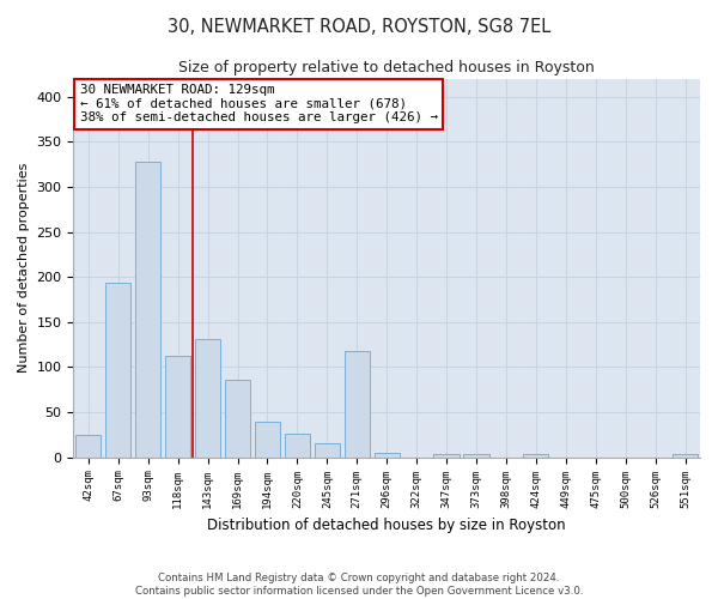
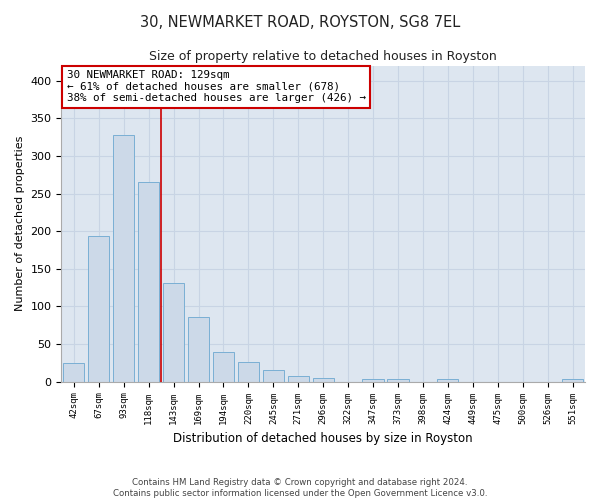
118sqm: 112 -> 265
271sqm: 118 -> 8
